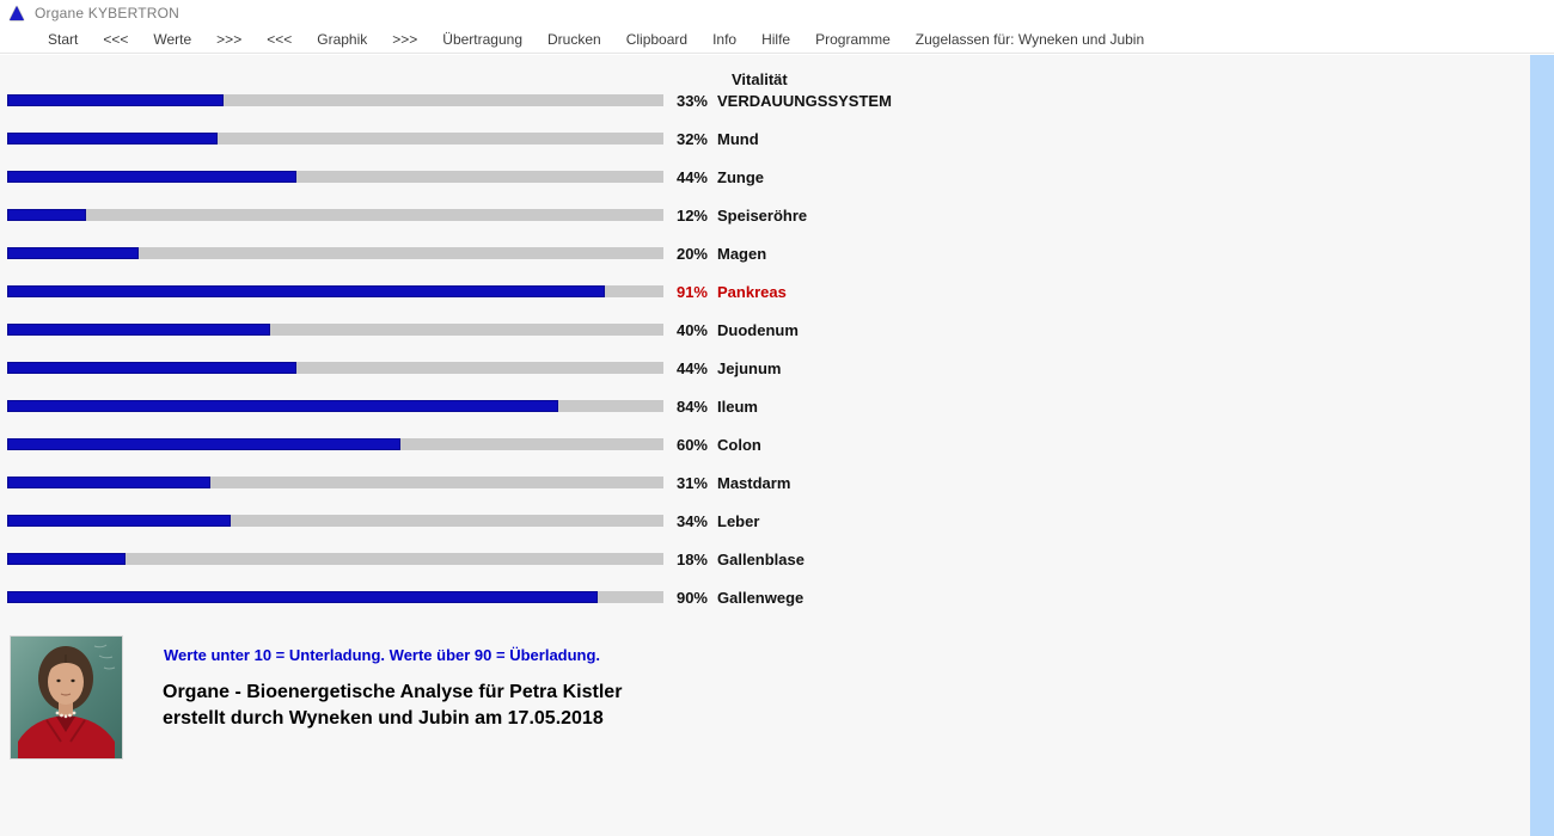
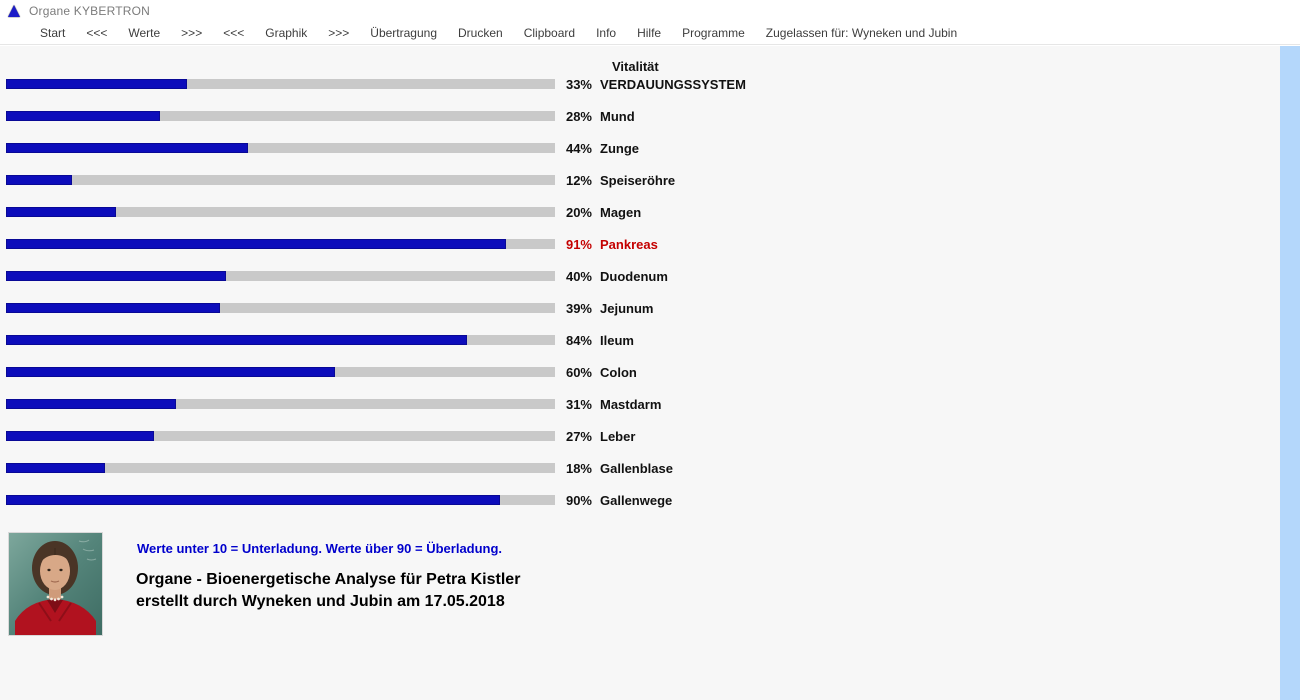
Mund: 32% -> 28%
Jejunum: 44% -> 39%
Leber: 34% -> 27%
